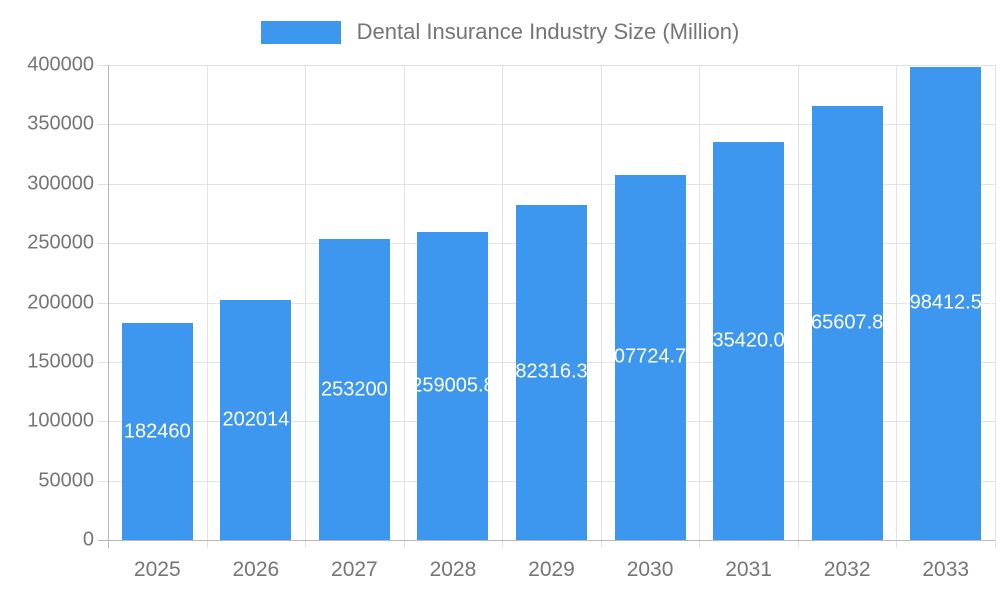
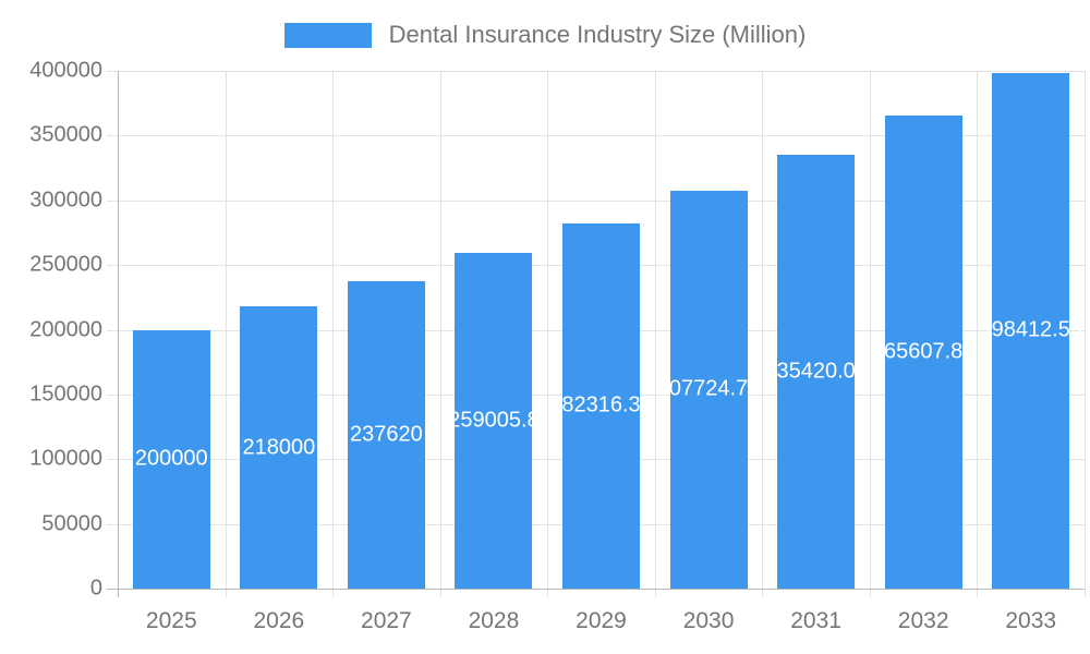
2025: 182460 -> 200000
2026: 202014 -> 218000
2027: 253200 -> 237620
